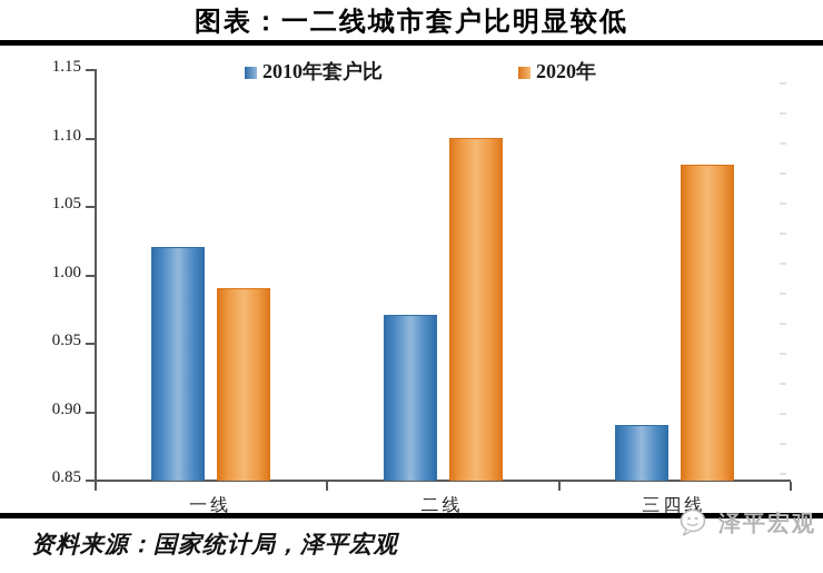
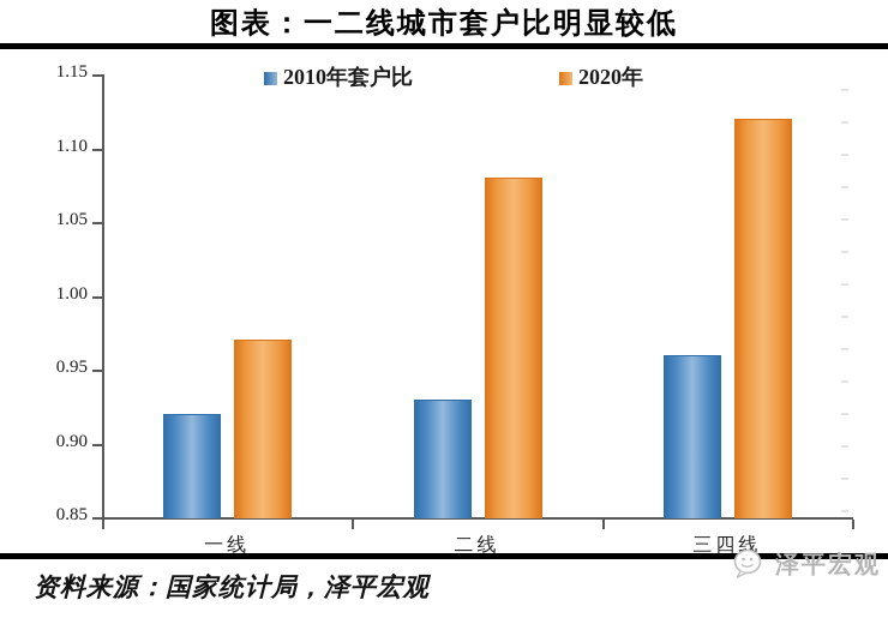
2010年套户比/一线: 1.02 -> 0.92
2020年/一线: 0.99 -> 0.97
2010年套户比/二线: 0.97 -> 0.93
2020年/二线: 1.10 -> 1.08
2010年套户比/三四线: 0.89 -> 0.96
2020年/三四线: 1.08 -> 1.12
